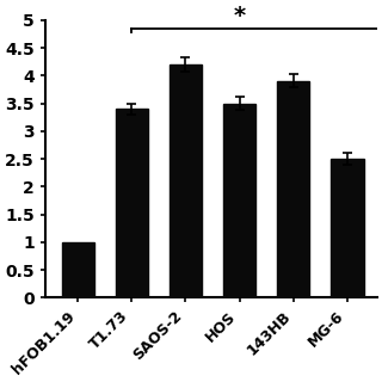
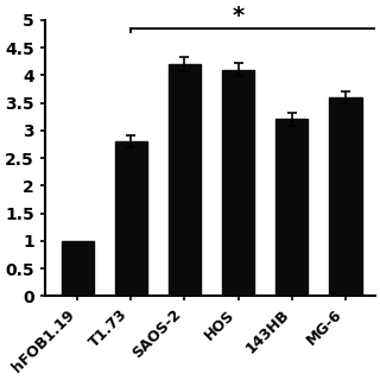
T1.73: 3.4 -> 2.8
HOS: 3.5 -> 4.1
143HB: 3.9 -> 3.2
MG-6: 2.5 -> 3.6
